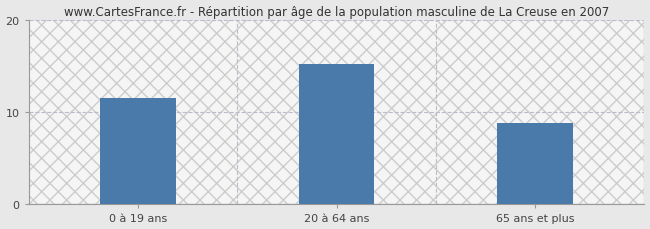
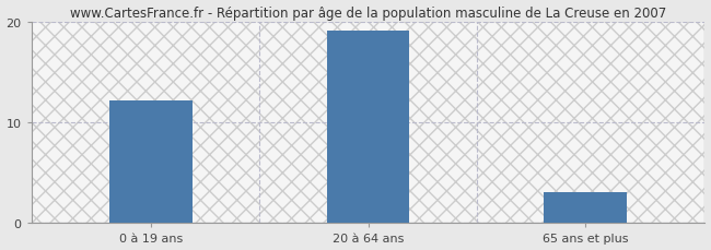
0 à 19 ans: 11.6 -> 12.2
20 à 64 ans: 15.2 -> 19.1
65 ans et plus: 8.8 -> 3.1
